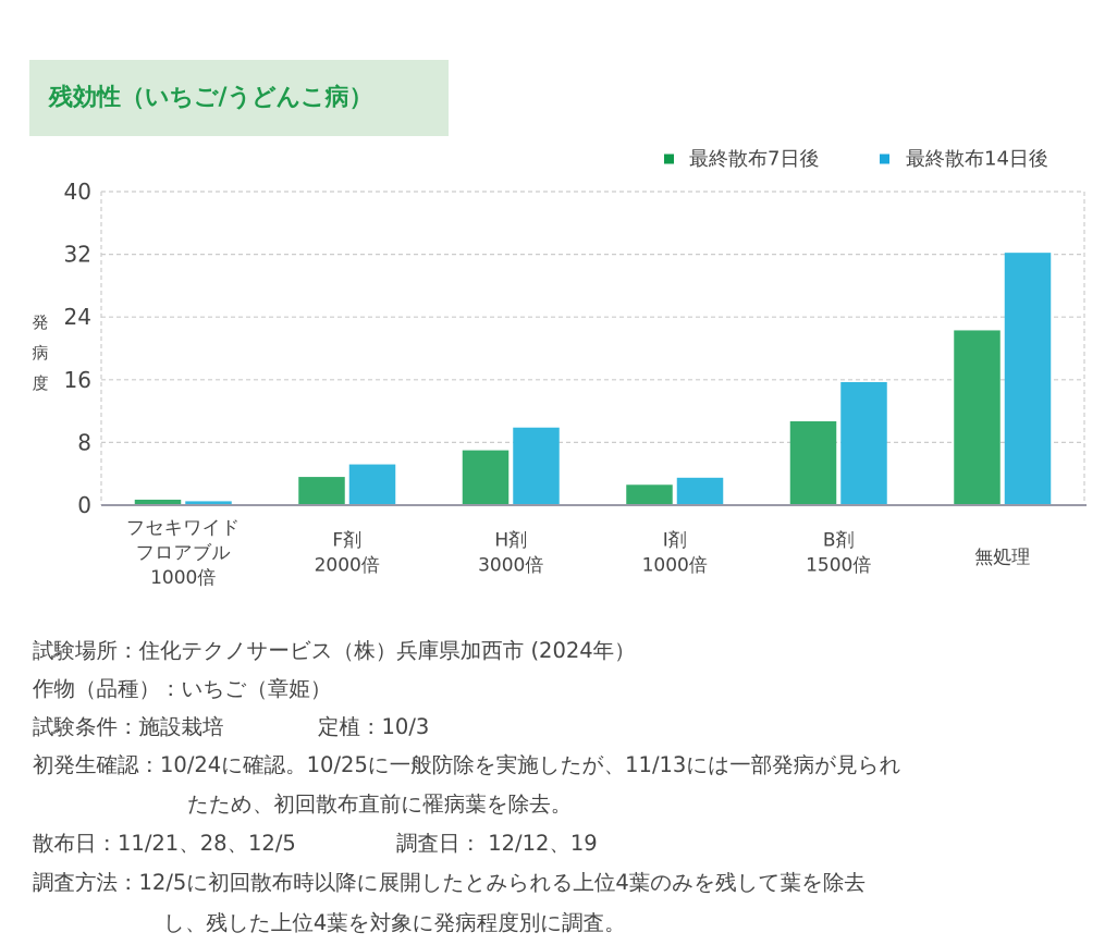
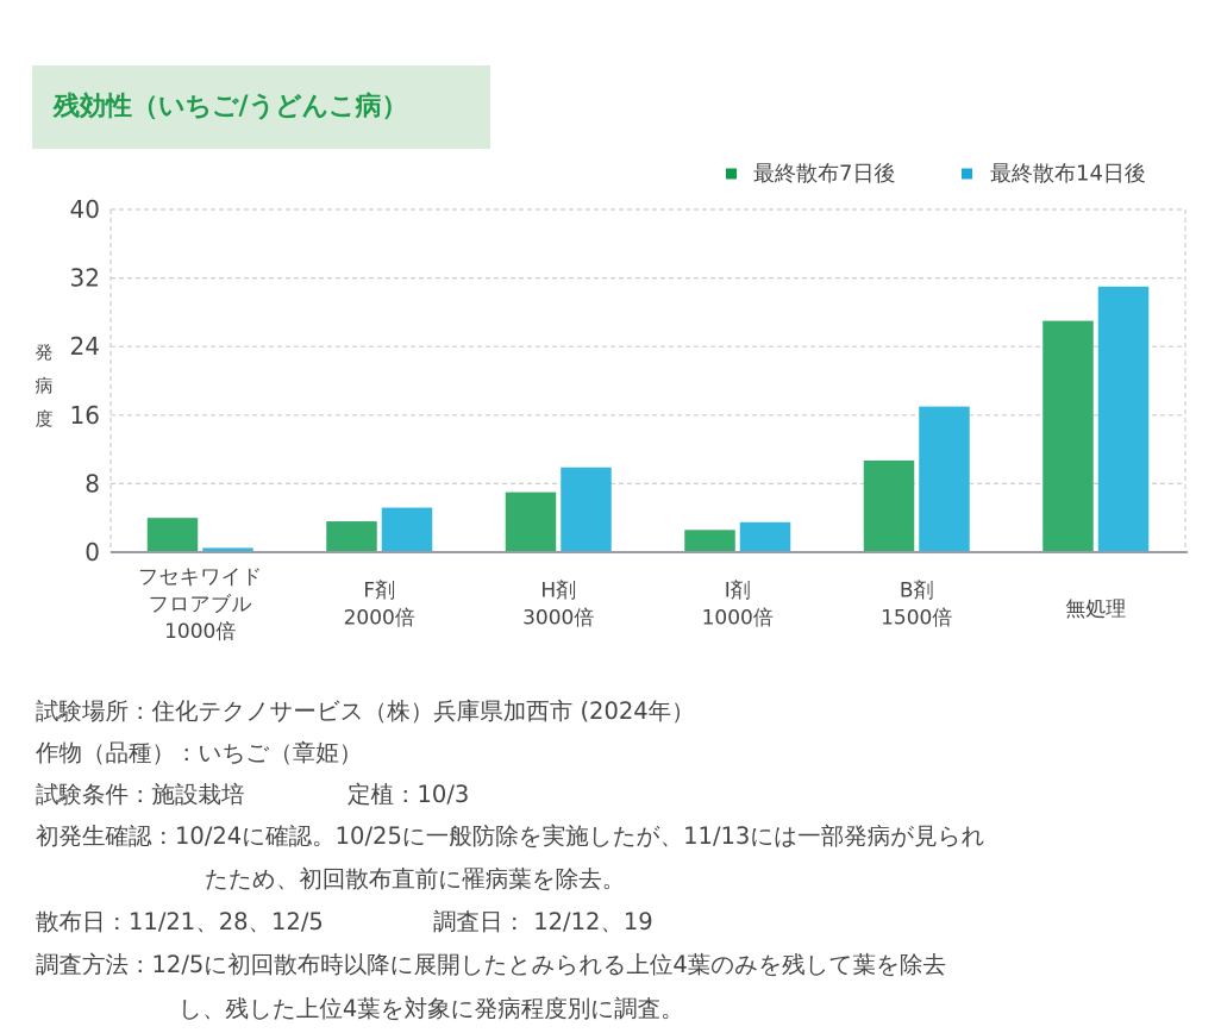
最終散布7日後/フセキワイドフロアブル1000倍: 1 -> 4
最終散布14日後/B剤1500倍: 16 -> 17
最終散布7日後/無処理: 22 -> 27
最終散布14日後/無処理: 32 -> 31
